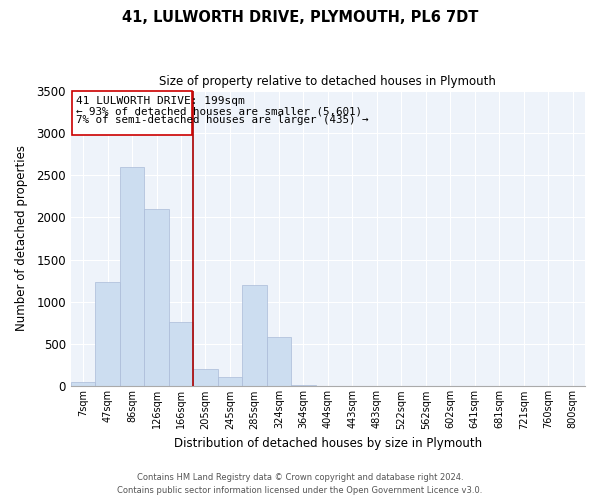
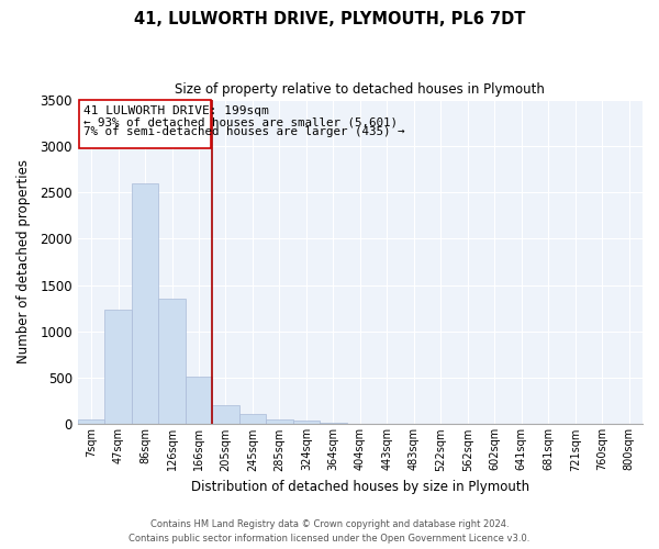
126sqm: 2100 -> 1350
166sqm: 760 -> 510
285sqm: 1200 -> 60
324sqm: 580 -> 40
